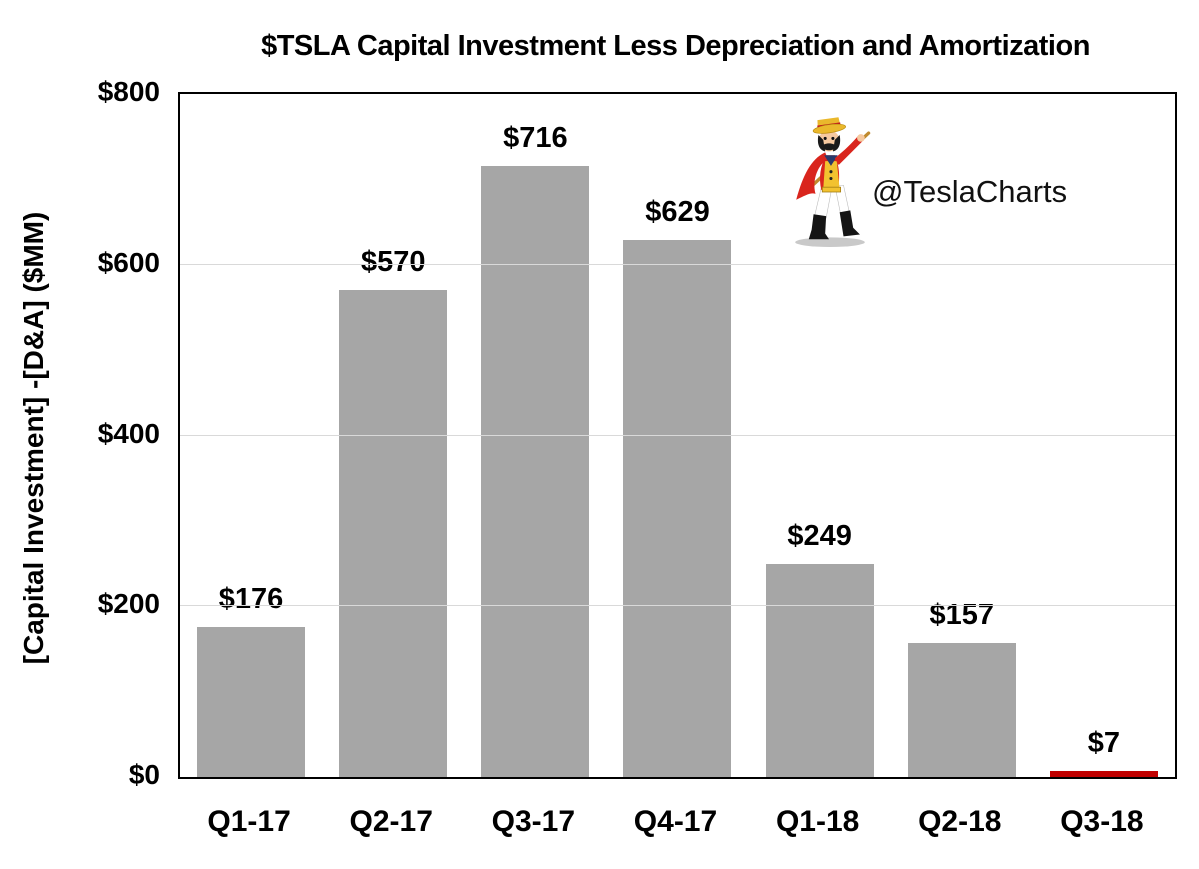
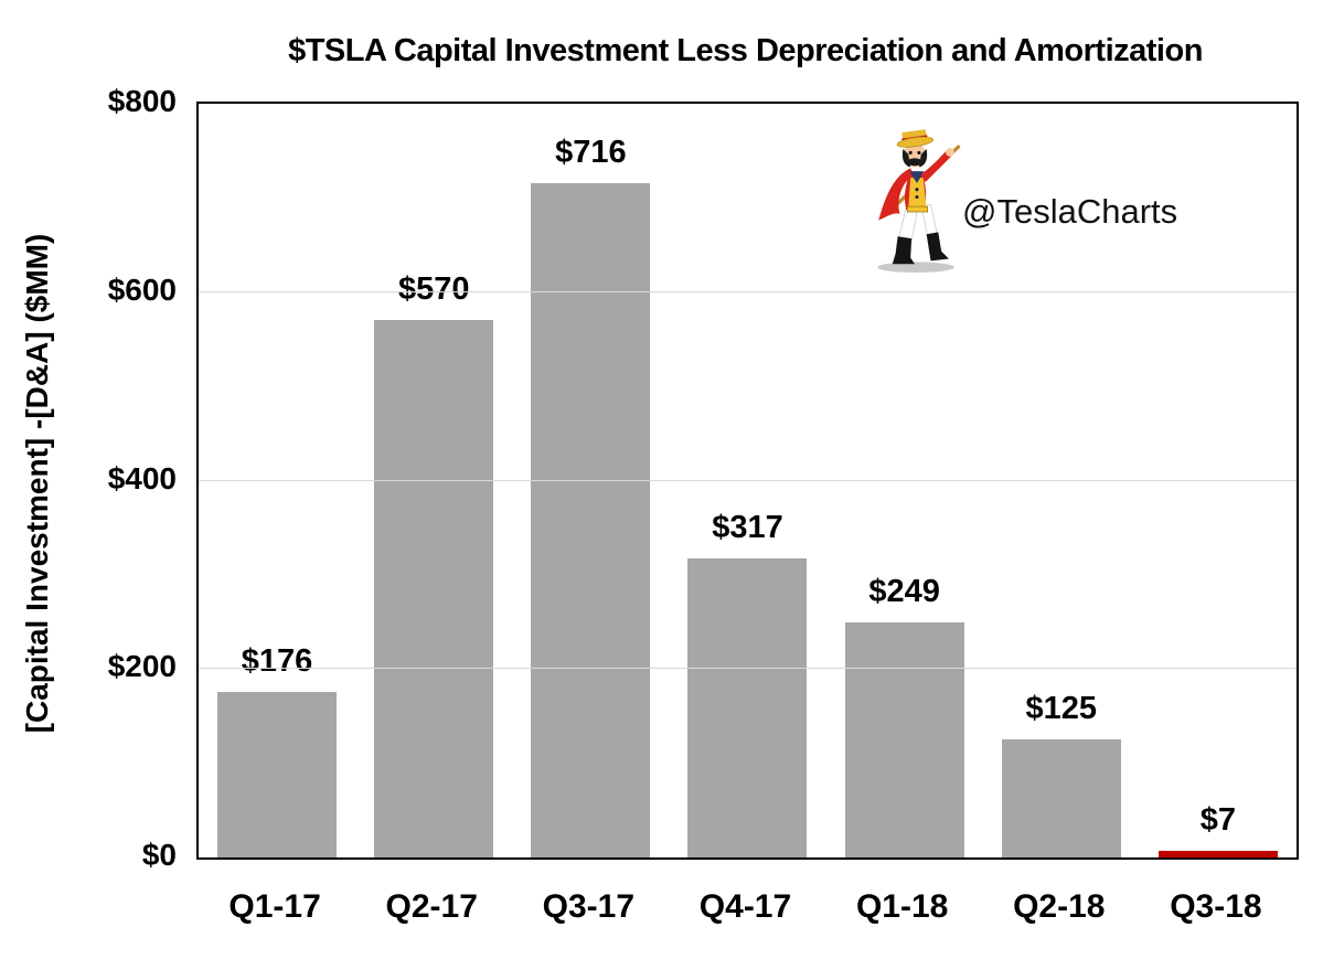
Q4-17: $629 -> $317
Q2-18: $157 -> $125
